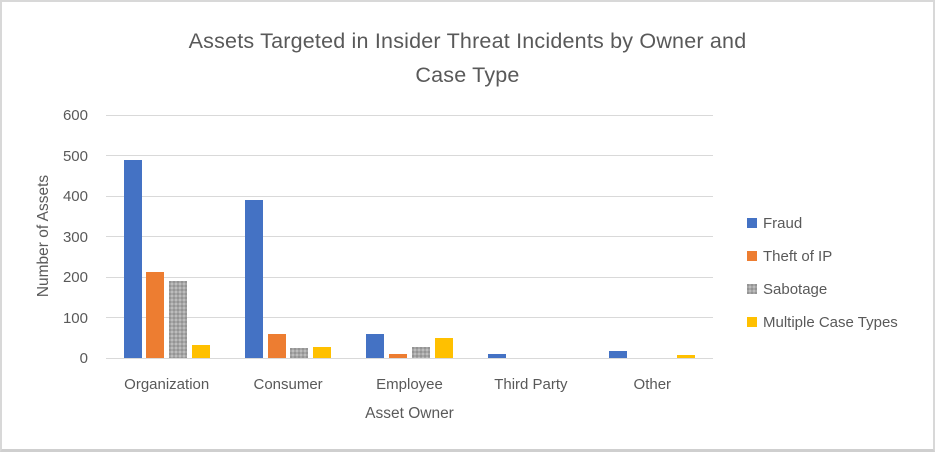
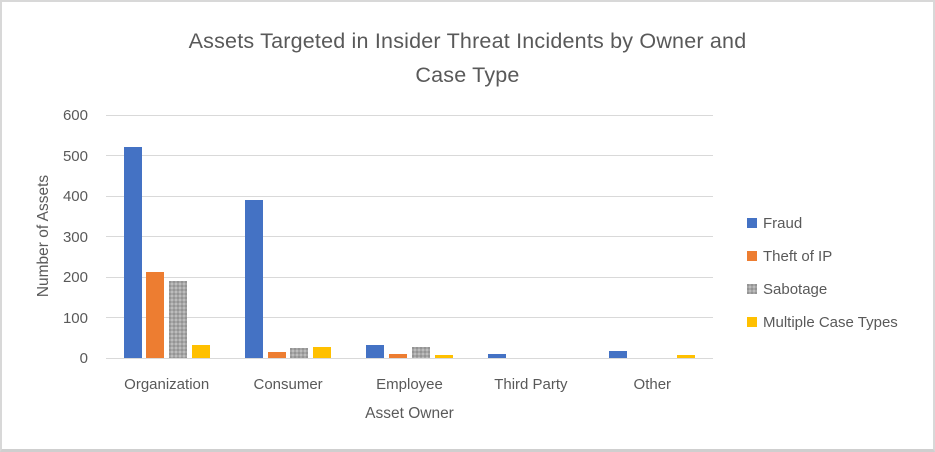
Fraud/Organization: 490 -> 520
Theft of IP/Consumer: 60 -> 10
Fraud/Employee: 60 -> 30
Multiple Case Types/Employee: 50 -> 10
